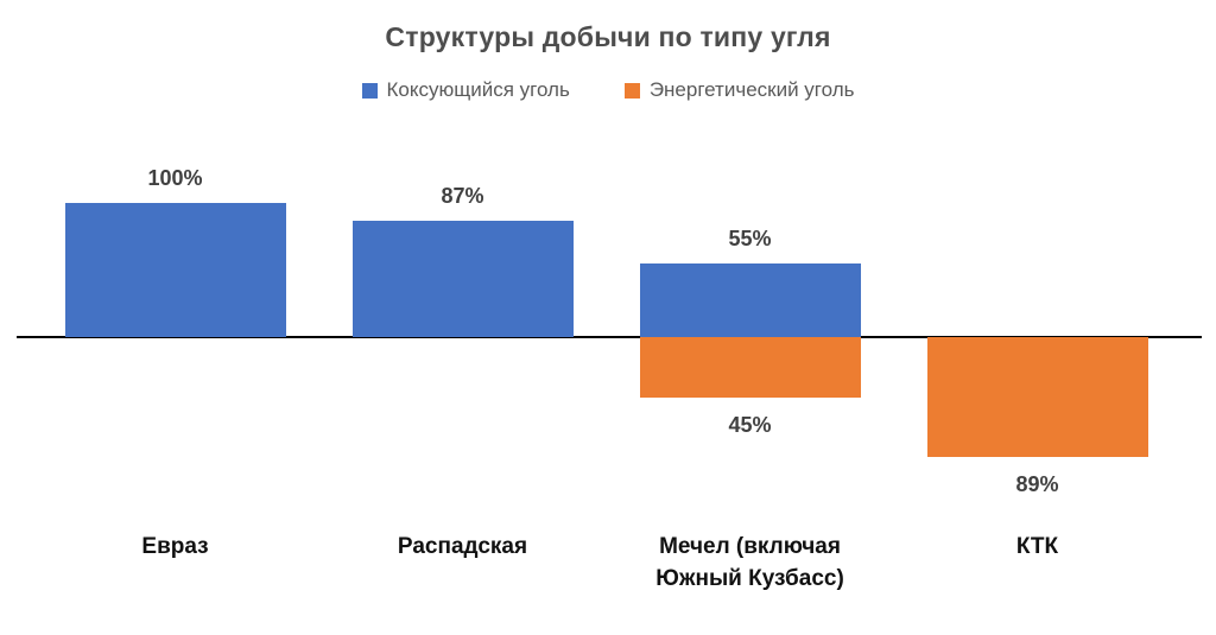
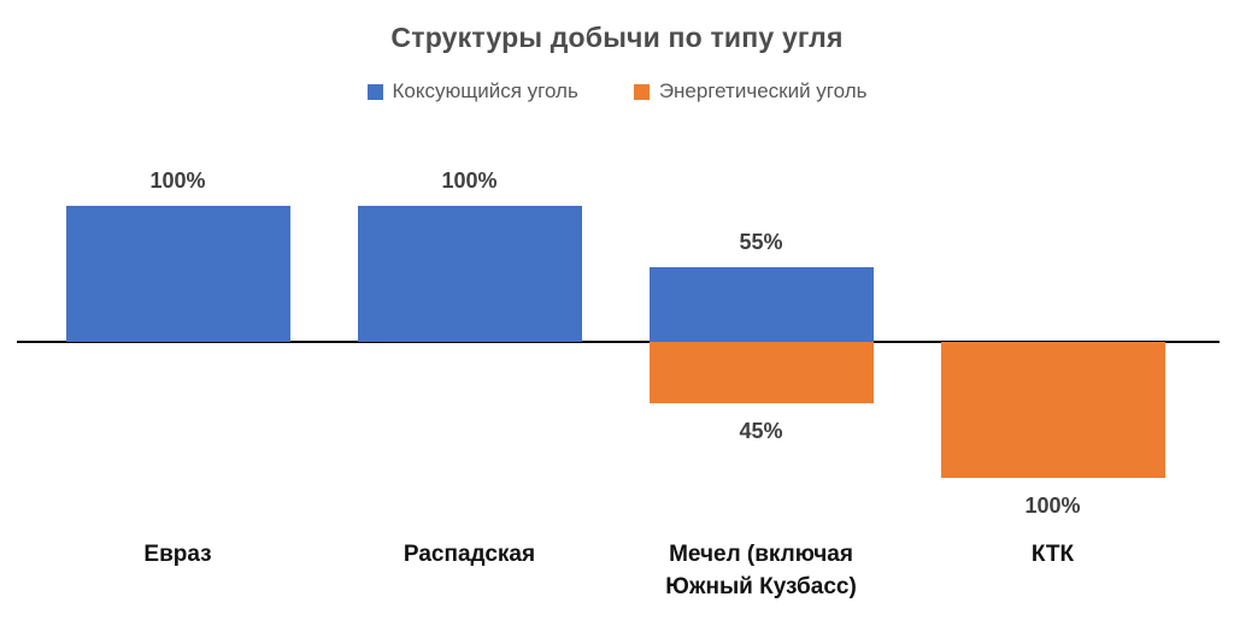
Коксующийся уголь/Распадская: 87% -> 100%
Энергетический уголь/КТК: 89% -> 100%
